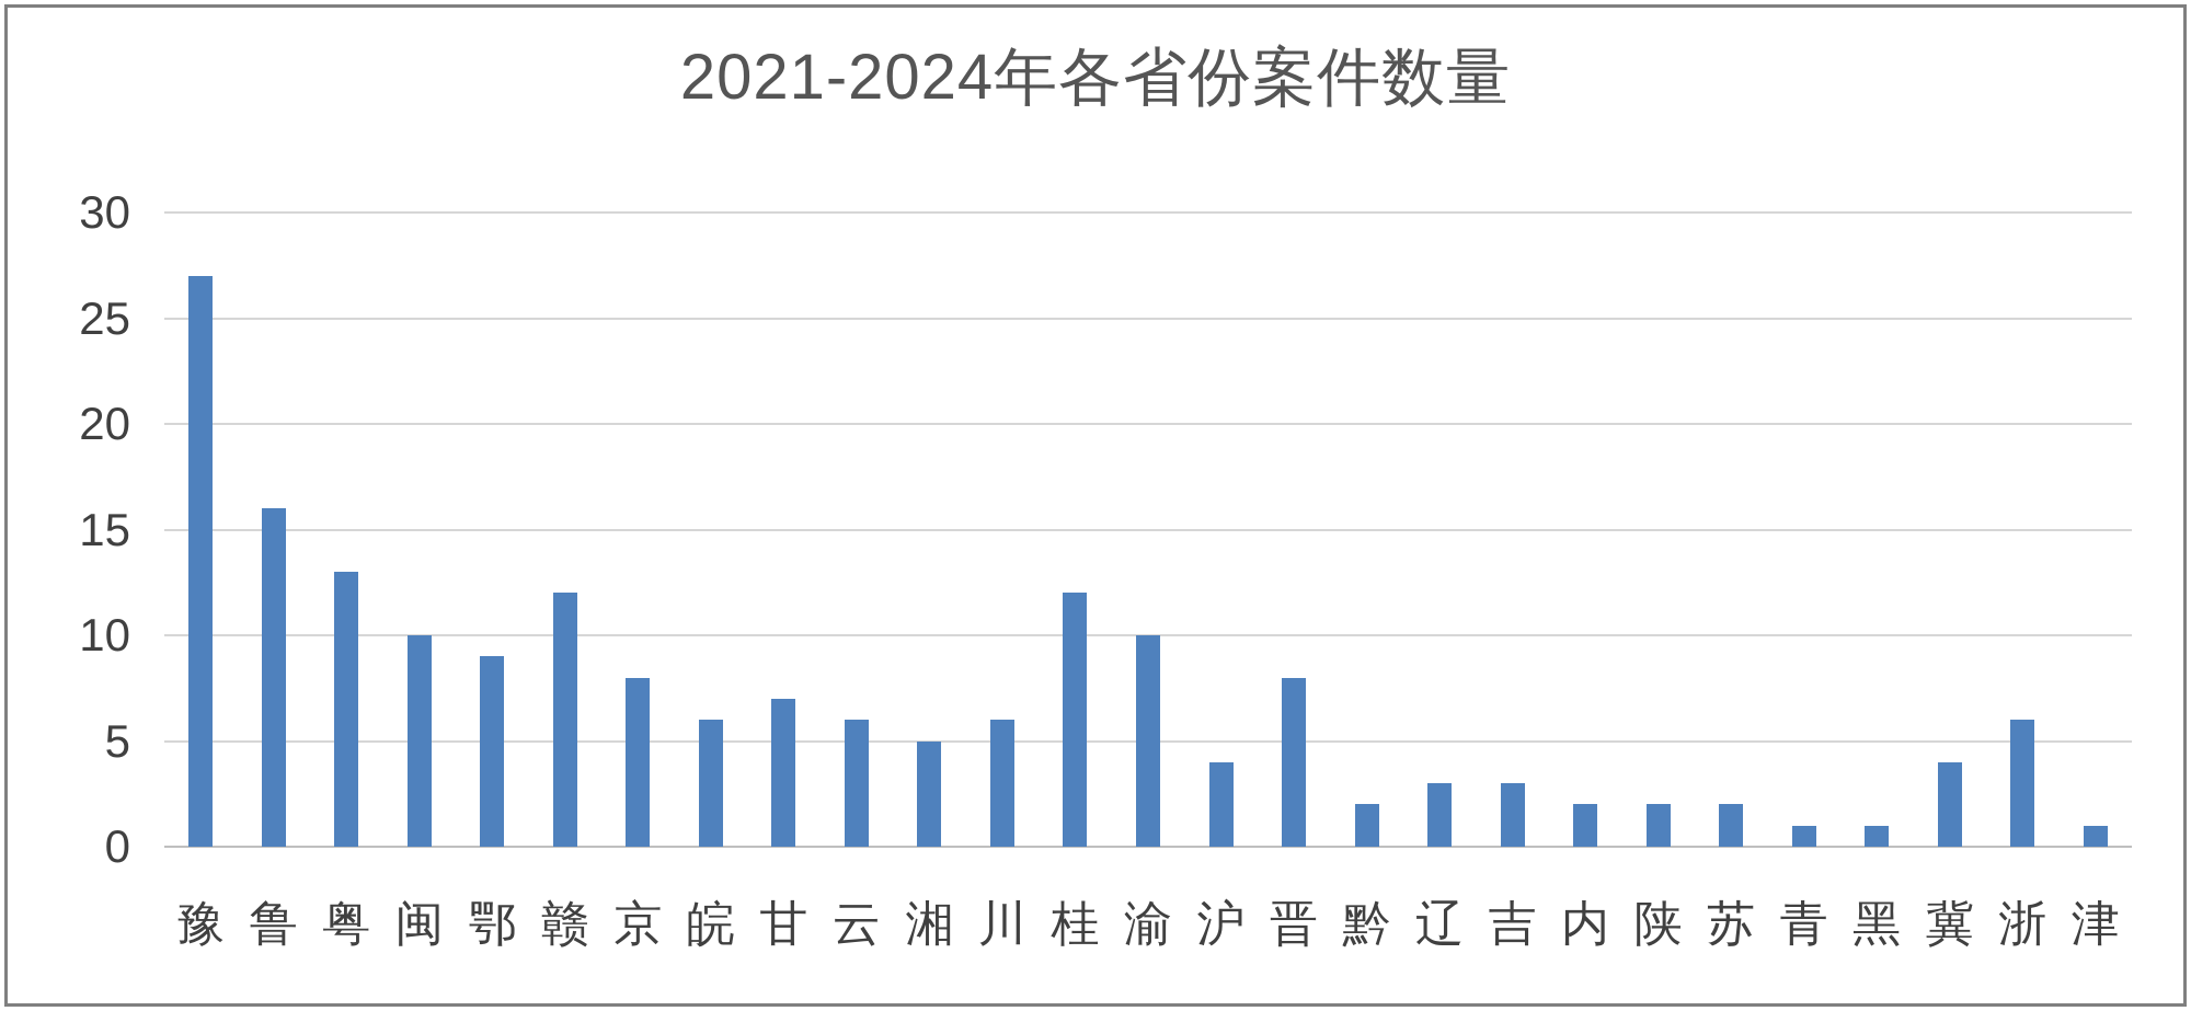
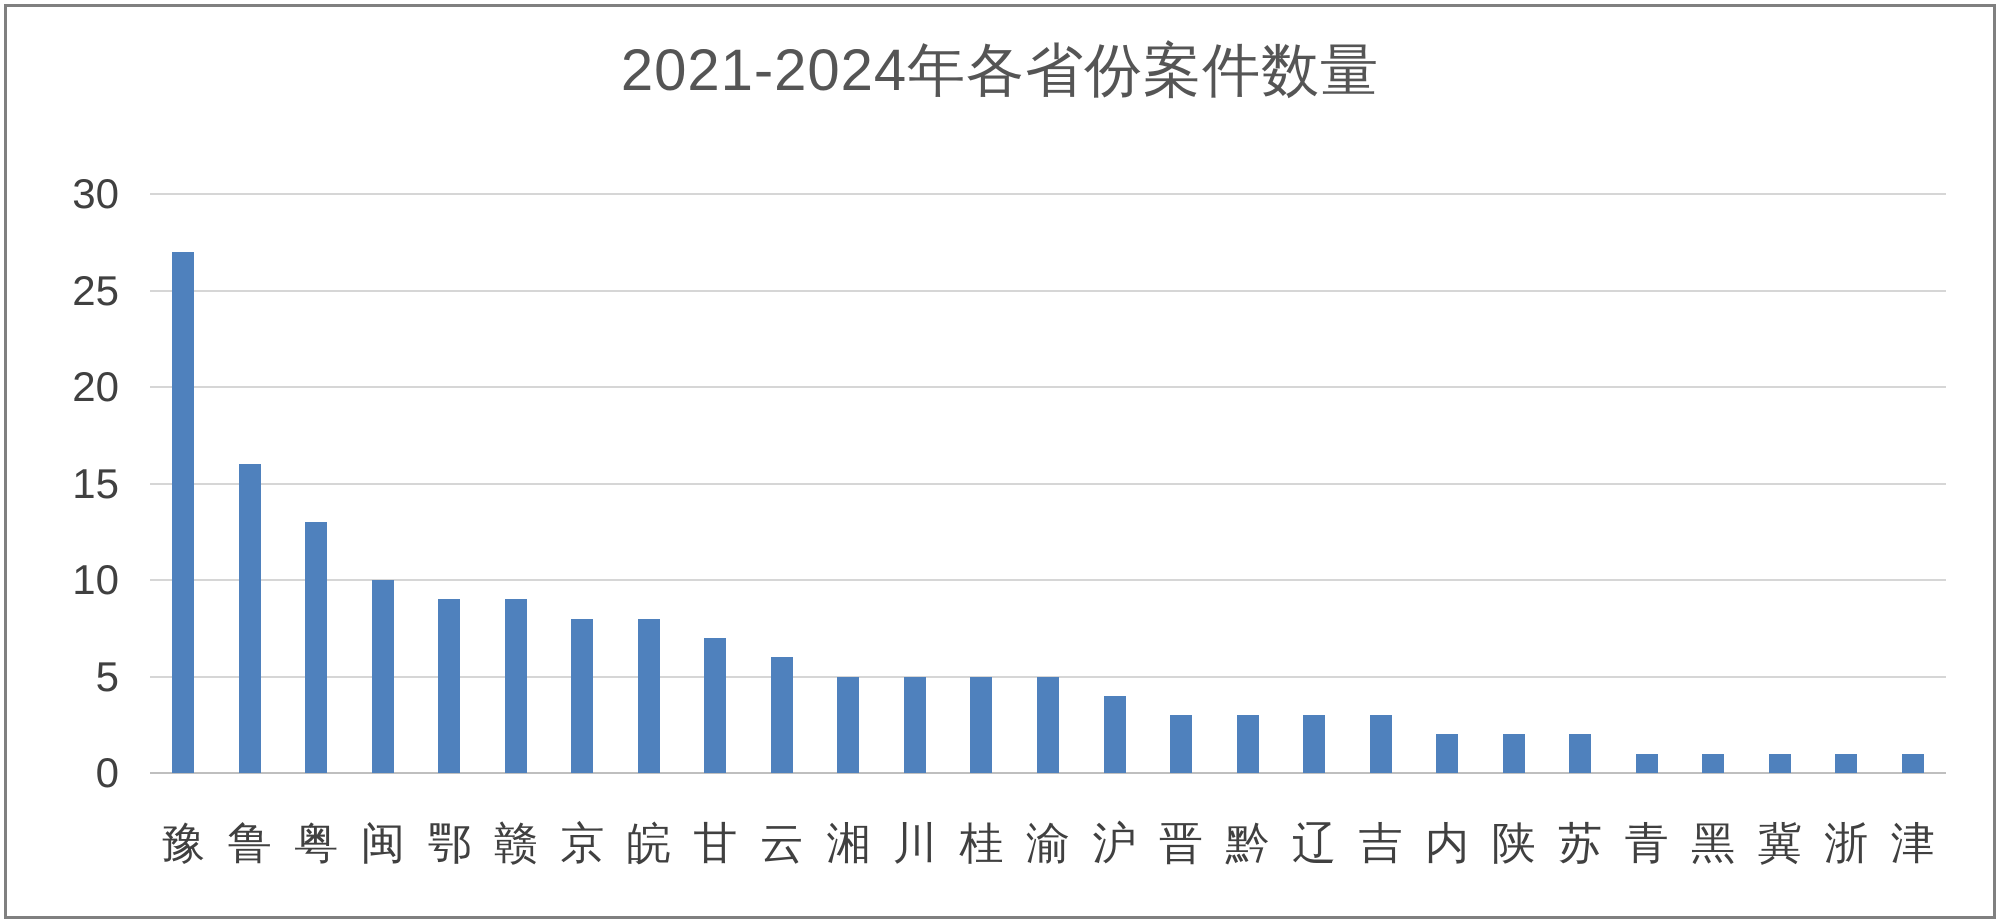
赣: 12 -> 9
皖: 6 -> 8
川: 6 -> 5
桂: 12 -> 5
渝: 10 -> 5
晋: 8 -> 3
黔: 2 -> 3
冀: 4 -> 1
浙: 6 -> 1
